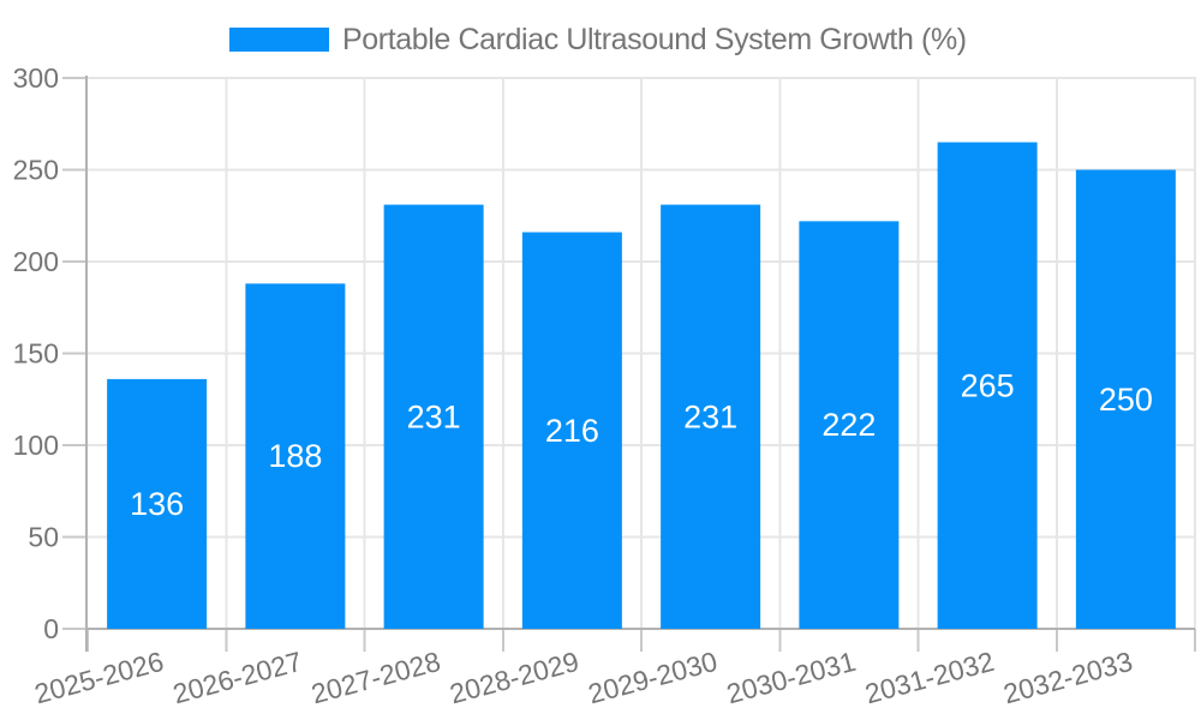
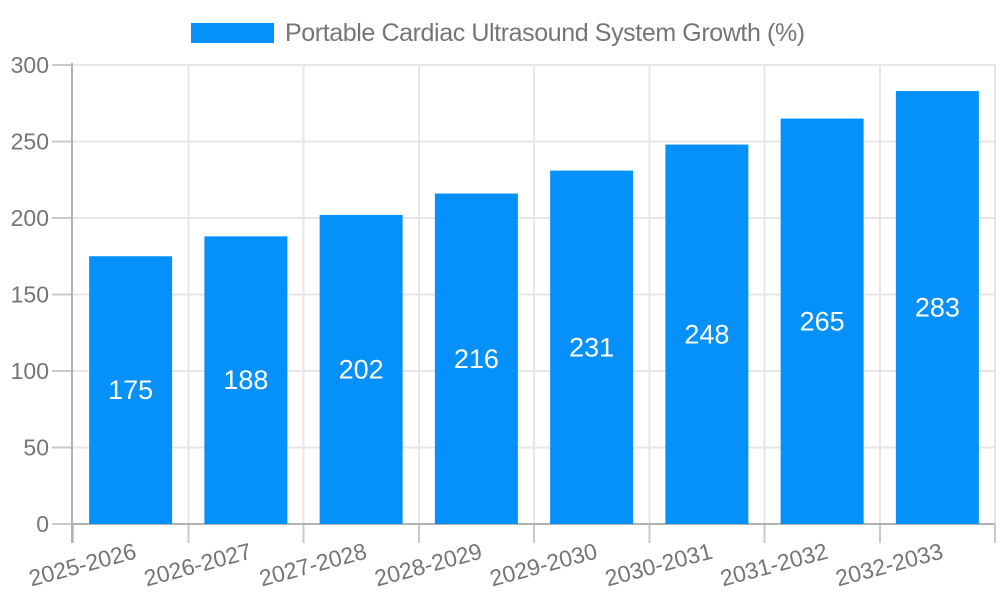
2025-2026: 136 -> 175
2027-2028: 231 -> 202
2030-2031: 222 -> 248
2032-2033: 250 -> 283
